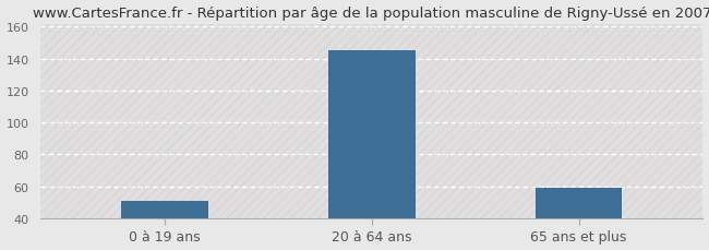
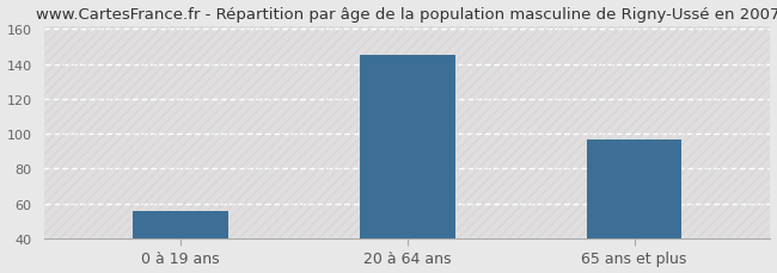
0 à 19 ans: 51 -> 56
65 ans et plus: 59 -> 97
